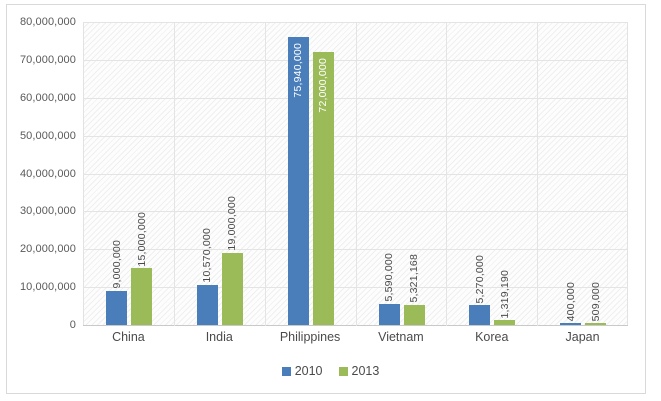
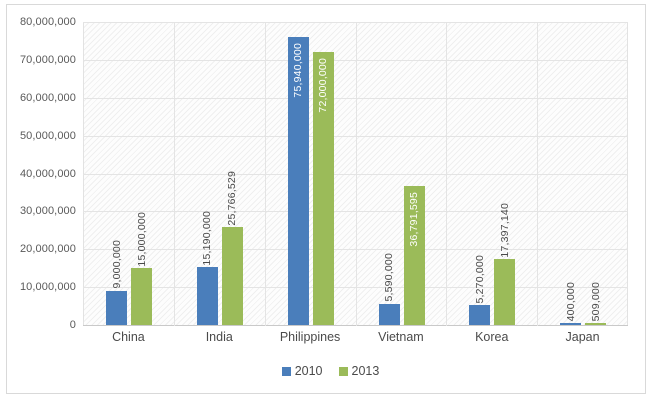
2010/India: 10,570,000 -> 15,190,000
2013/India: 19,000,000 -> 25,766,529
2013/Vietnam: 5,321,168 -> 36,791,595
2013/Korea: 1,319,190 -> 17,397,140
